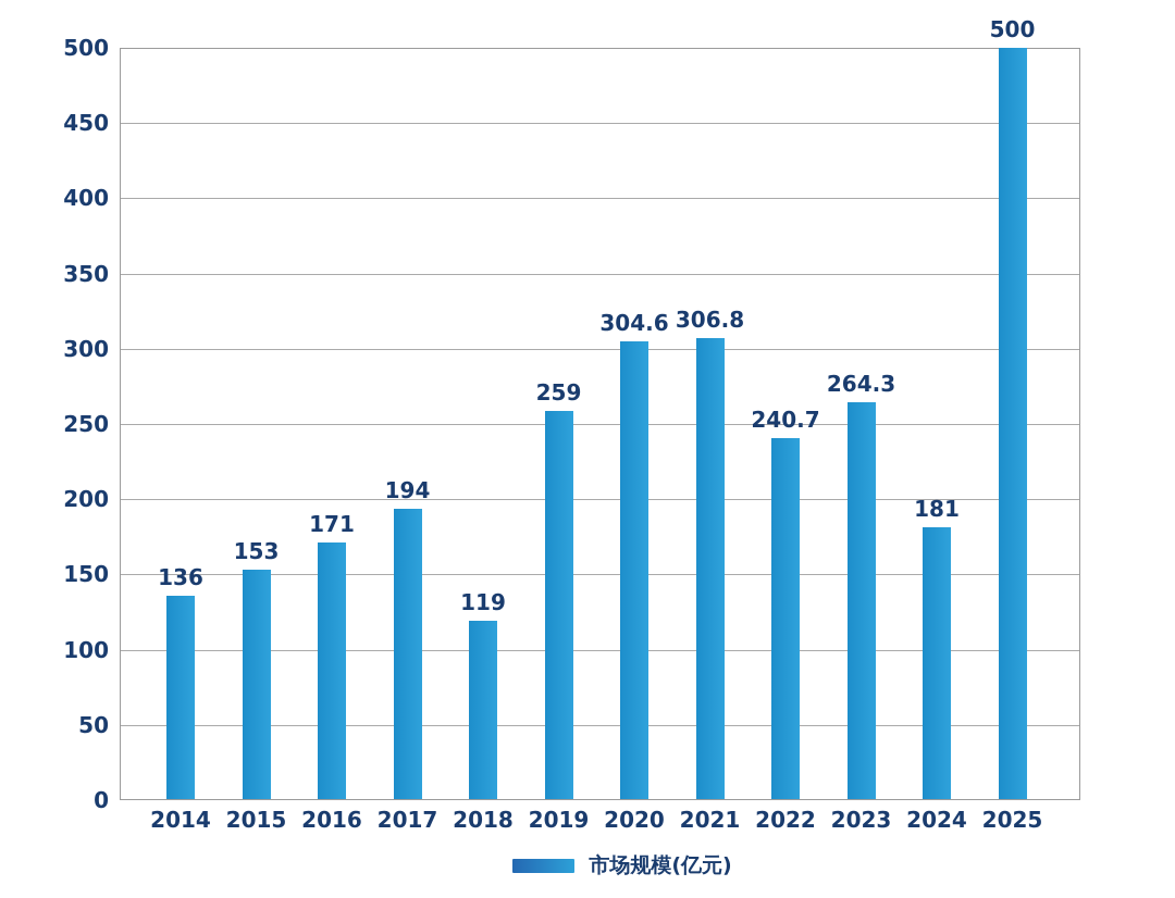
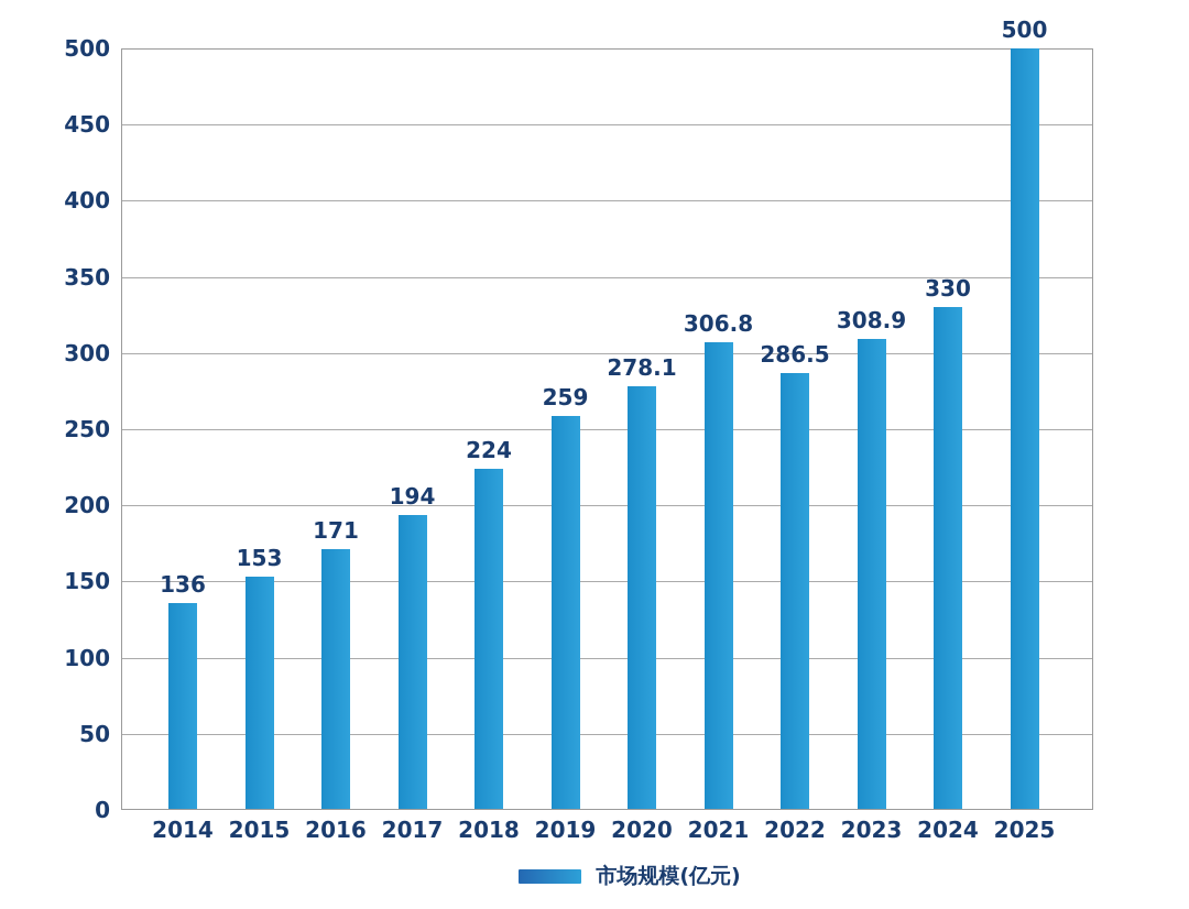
2018: 119 -> 224
2020: 304.6 -> 278.1
2022: 240.7 -> 286.5
2023: 264.3 -> 308.9
2024: 181 -> 330
